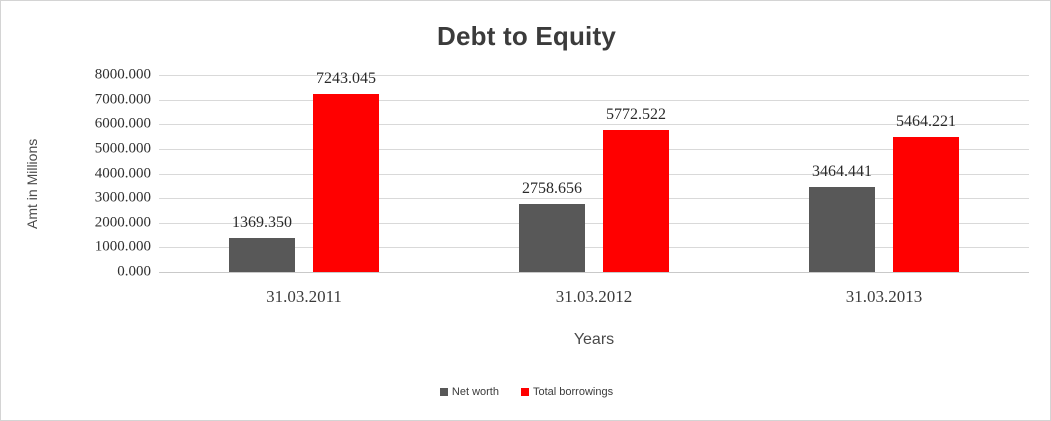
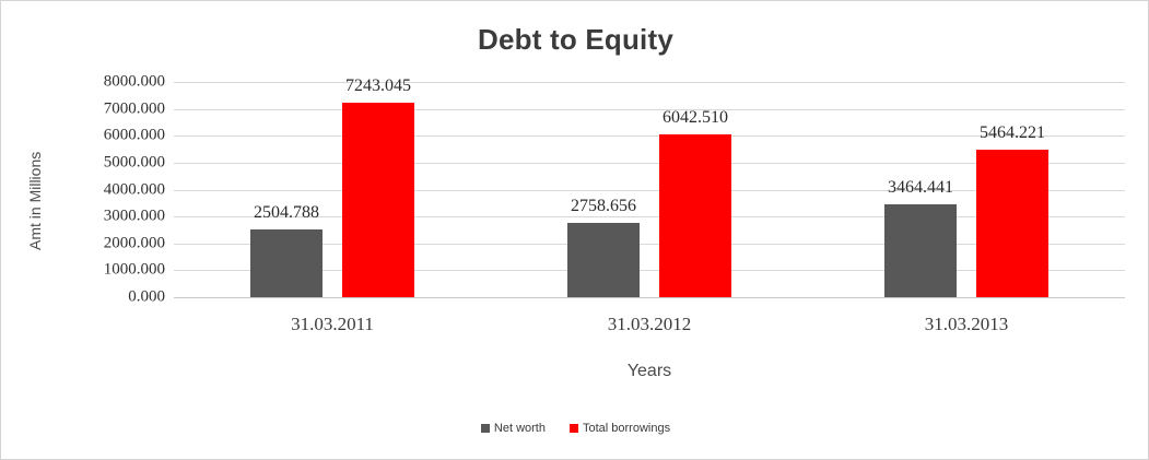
Net worth/31.03.2011: 1369.350 -> 2504.788
Total borrowings/31.03.2012: 5772.522 -> 6042.510
